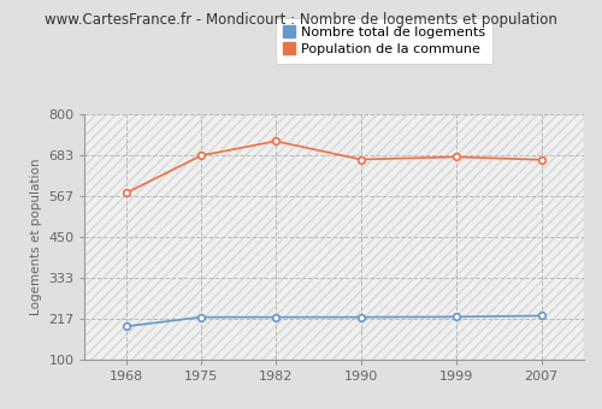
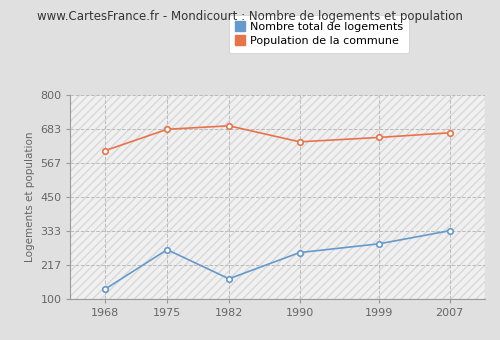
Nombre total de logements/1968: 196 -> 135
Population de la commune/1968: 577 -> 610
Nombre total de logements/1975: 222 -> 270
Nombre total de logements/1982: 222 -> 170
Population de la commune/1982: 724 -> 695
Nombre total de logements/1990: 222 -> 260
Population de la commune/1990: 672 -> 640
Nombre total de logements/1999: 223 -> 290
Population de la commune/1999: 679 -> 655
Nombre total de logements/2007: 226 -> 335
